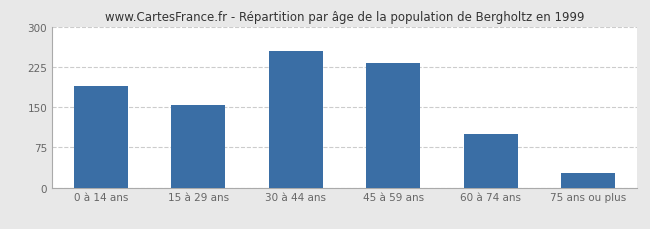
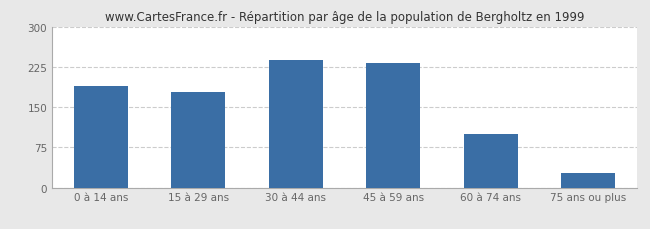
15 à 29 ans: 154 -> 178
30 à 44 ans: 254 -> 238
